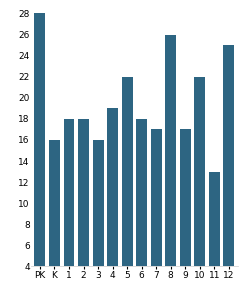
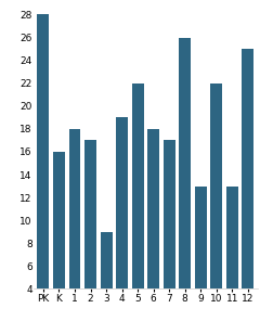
2: 18 -> 17
3: 16 -> 9
9: 17 -> 13
